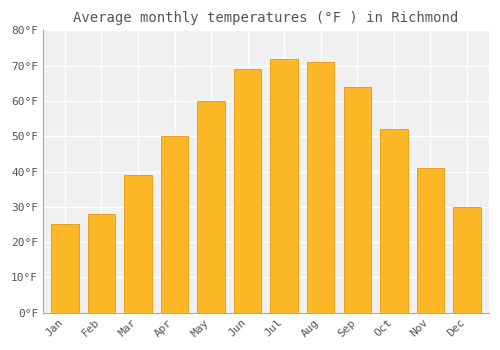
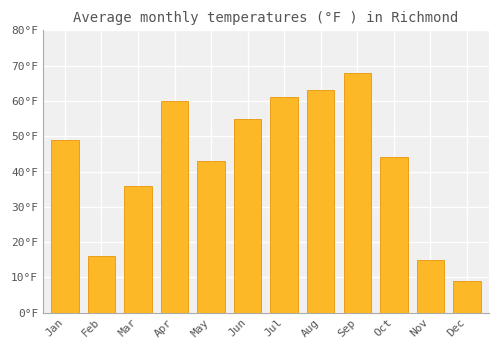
Jan: 25°F -> 49°F
Feb: 28°F -> 16°F
Mar: 39°F -> 36°F
Apr: 50°F -> 60°F
May: 60°F -> 43°F
Jun: 69°F -> 55°F
Jul: 72°F -> 61°F
Aug: 71°F -> 63°F
Sep: 64°F -> 68°F
Oct: 52°F -> 44°F
Nov: 41°F -> 15°F
Dec: 30°F -> 9°F
